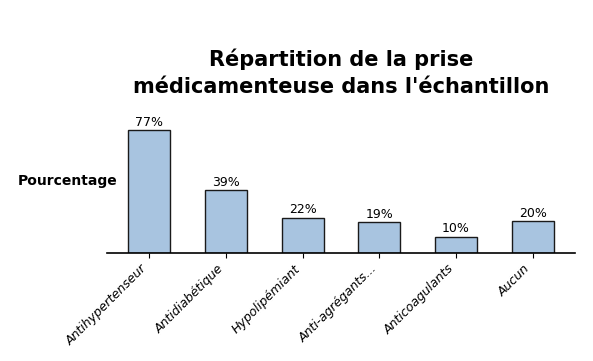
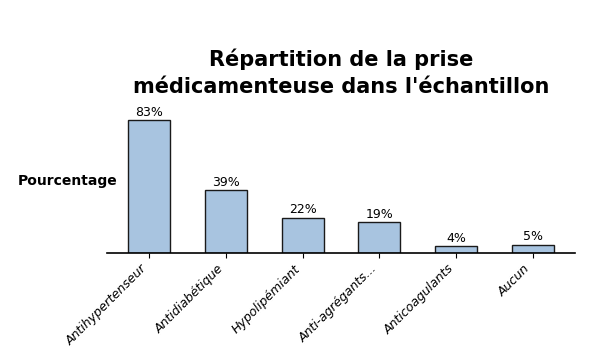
Antihypertenseur: 77% -> 83%
Anticoagulants: 10% -> 4%
Aucun: 20% -> 5%
